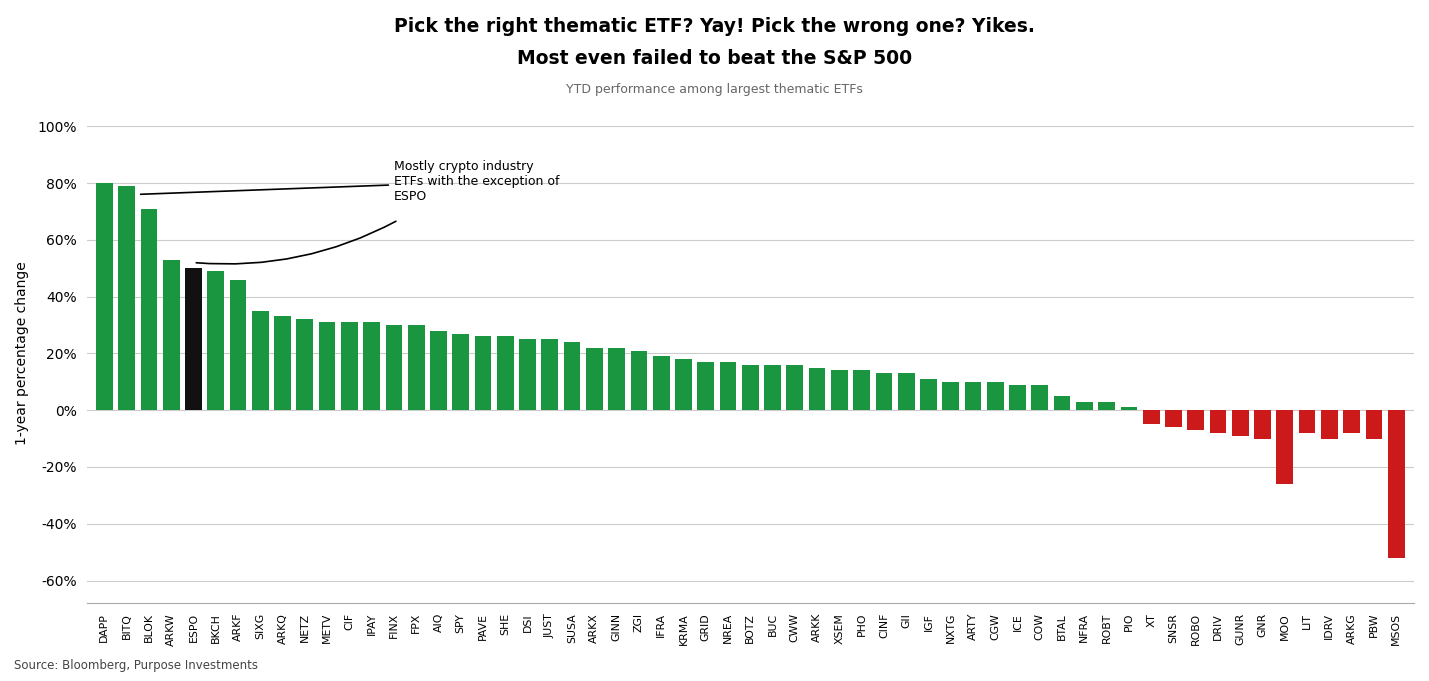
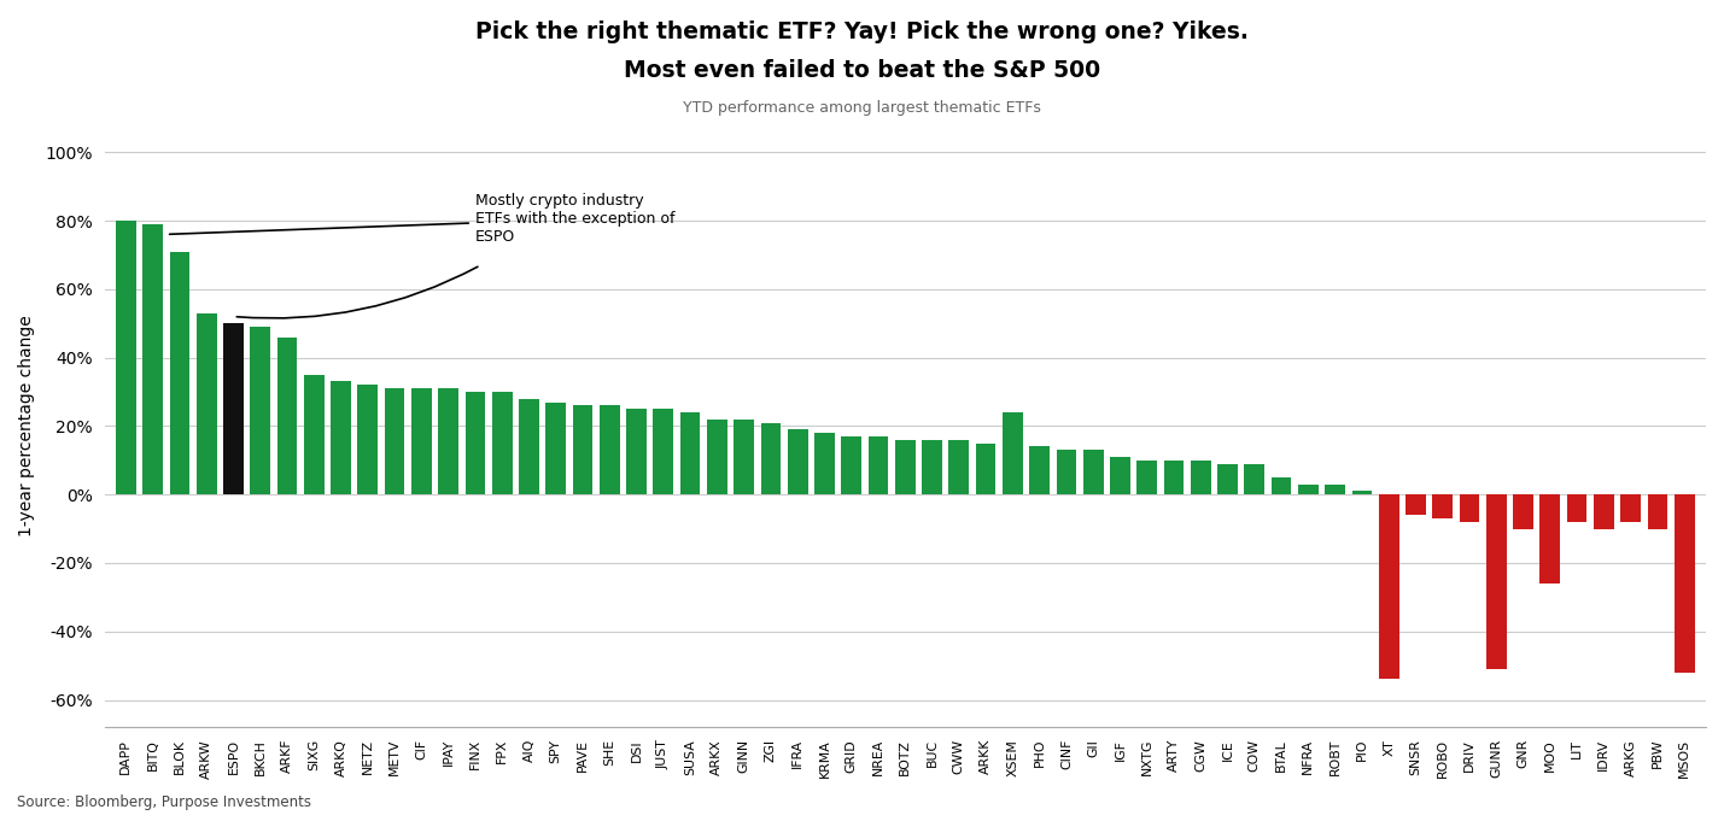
XSEM: 14% -> 24%
XT: -5% -> -54%
GUNR: -9% -> -51%
